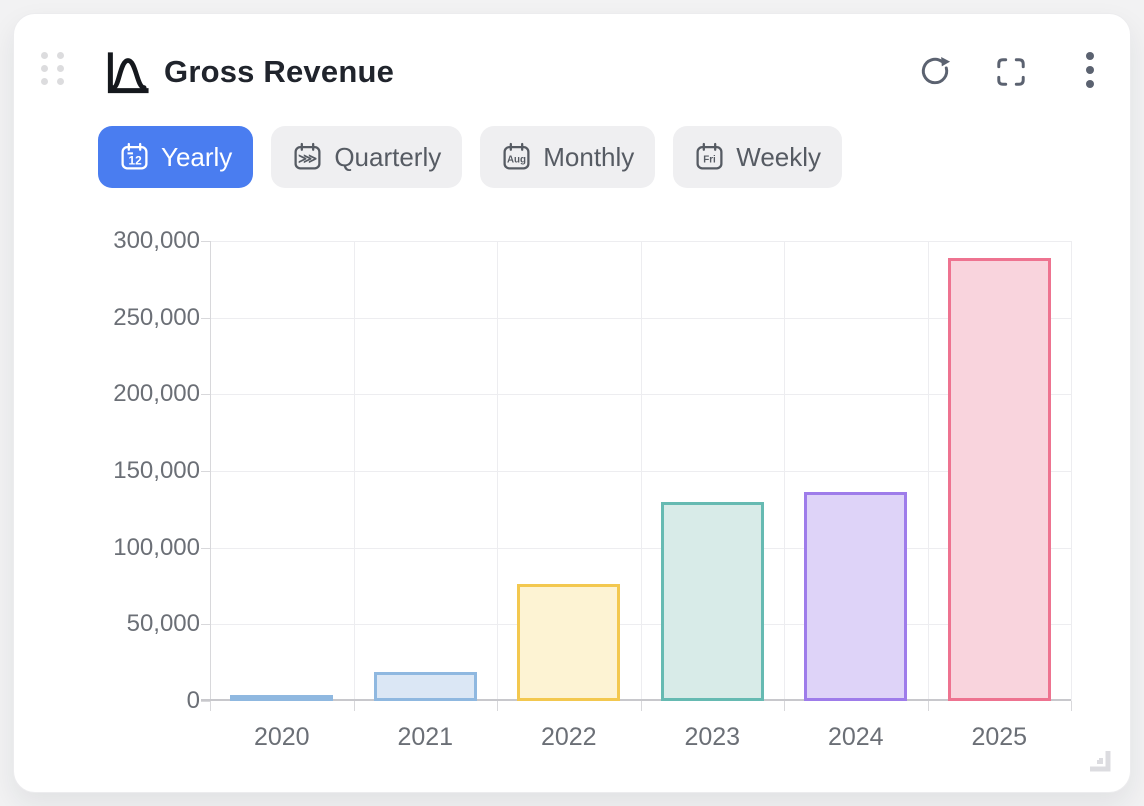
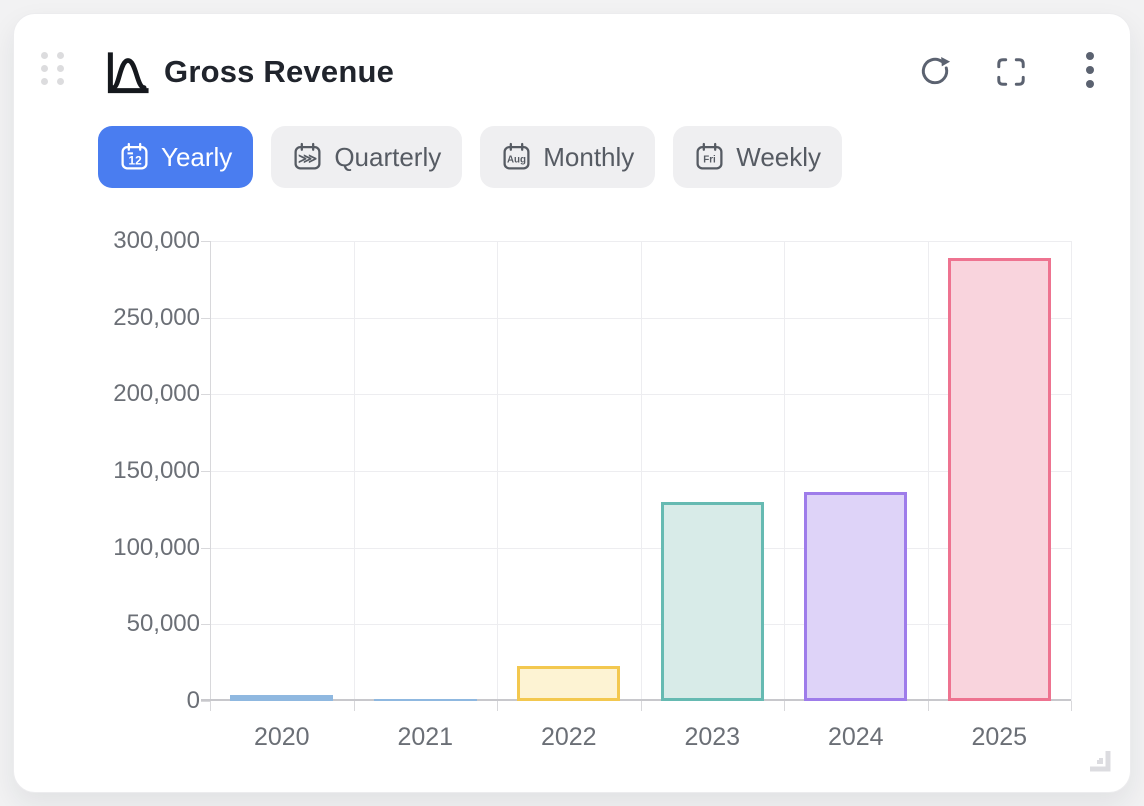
2021: 19000 -> 1000
2022: 76000 -> 23000
